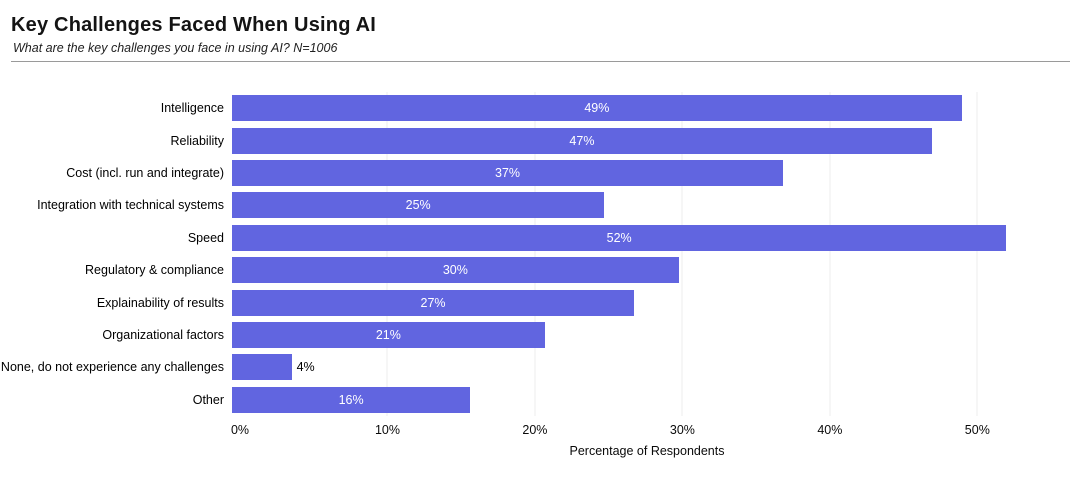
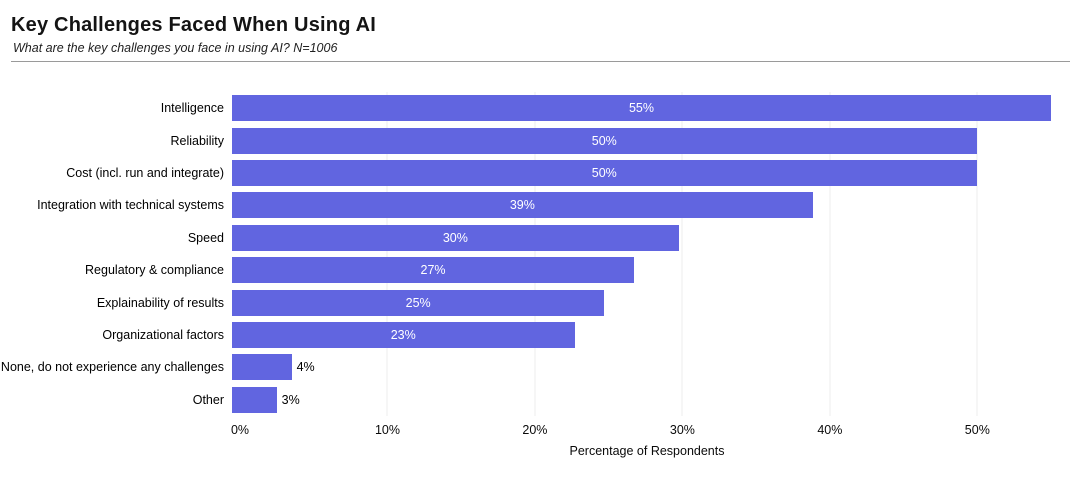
Intelligence: 49% -> 55%
Reliability: 47% -> 50%
Cost (incl. run and integrate): 37% -> 50%
Integration with technical systems: 25% -> 39%
Speed: 52% -> 30%
Regulatory & compliance: 30% -> 27%
Explainability of results: 27% -> 25%
Organizational factors: 21% -> 23%
Other: 16% -> 3%
